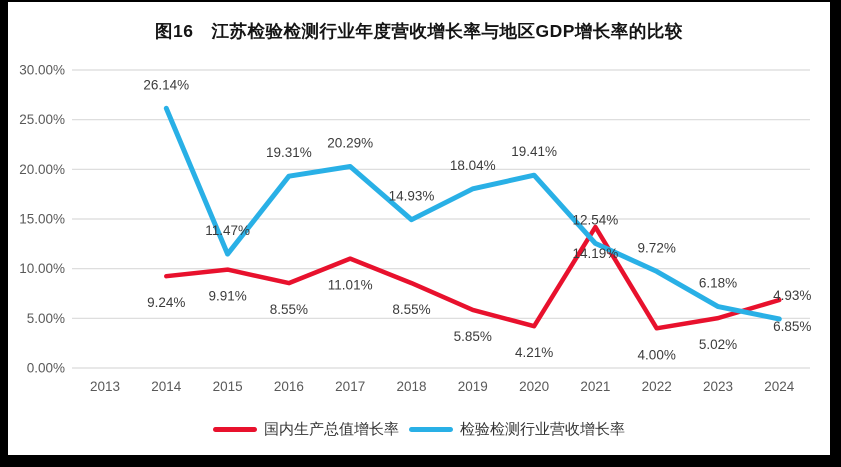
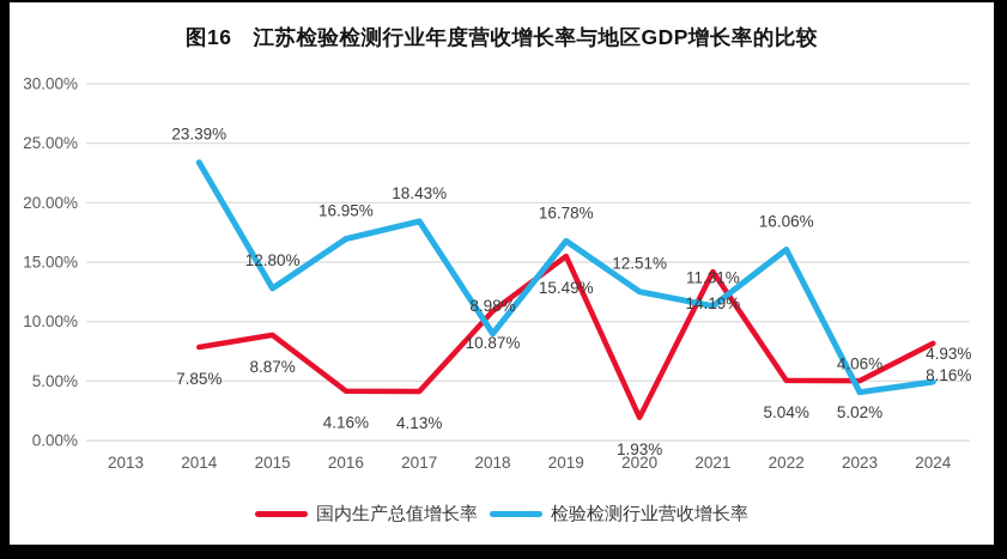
国内生产总值增长率/2014: 9.24% -> 7.85%
检验检测行业营收增长率/2014: 26.14% -> 23.39%
国内生产总值增长率/2015: 9.91% -> 8.87%
检验检测行业营收增长率/2015: 11.47% -> 12.80%
国内生产总值增长率/2016: 8.55% -> 4.16%
检验检测行业营收增长率/2016: 19.31% -> 16.95%
国内生产总值增长率/2017: 11.01% -> 4.13%
检验检测行业营收增长率/2017: 20.29% -> 18.43%
国内生产总值增长率/2018: 8.55% -> 10.87%
检验检测行业营收增长率/2018: 14.93% -> 8.98%
国内生产总值增长率/2019: 5.85% -> 15.49%
检验检测行业营收增长率/2019: 18.04% -> 16.78%
国内生产总值增长率/2020: 4.21% -> 1.93%
检验检测行业营收增长率/2020: 19.41% -> 12.51%
检验检测行业营收增长率/2021: 12.54% -> 11.31%
国内生产总值增长率/2022: 4.00% -> 5.04%
检验检测行业营收增长率/2022: 9.72% -> 16.06%
检验检测行业营收增长率/2023: 6.18% -> 4.06%
国内生产总值增长率/2024: 6.85% -> 8.16%
